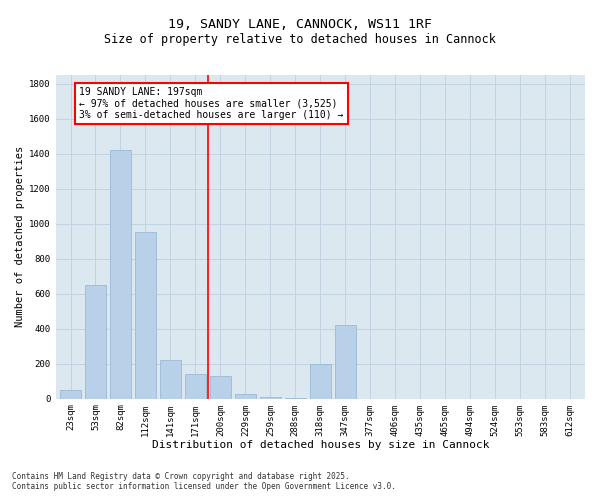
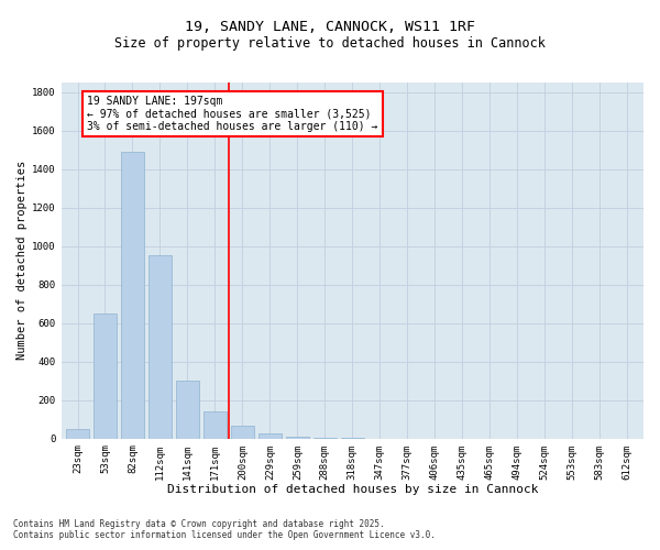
82sqm: 1420 -> 1490
141sqm: 220 -> 300
200sqm: 130 -> 60
318sqm: 200 -> 0
347sqm: 420 -> 0
